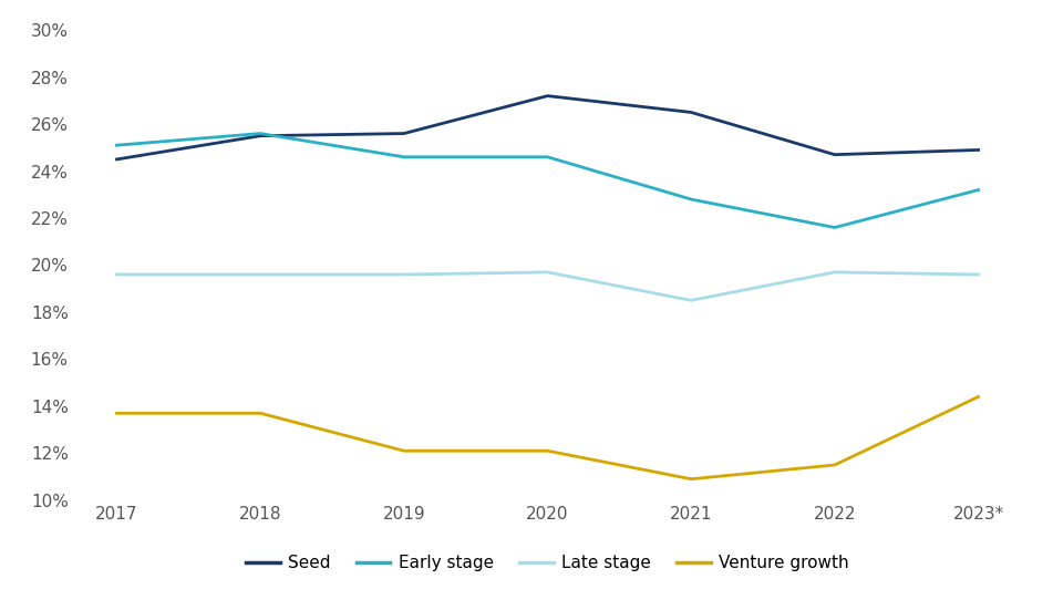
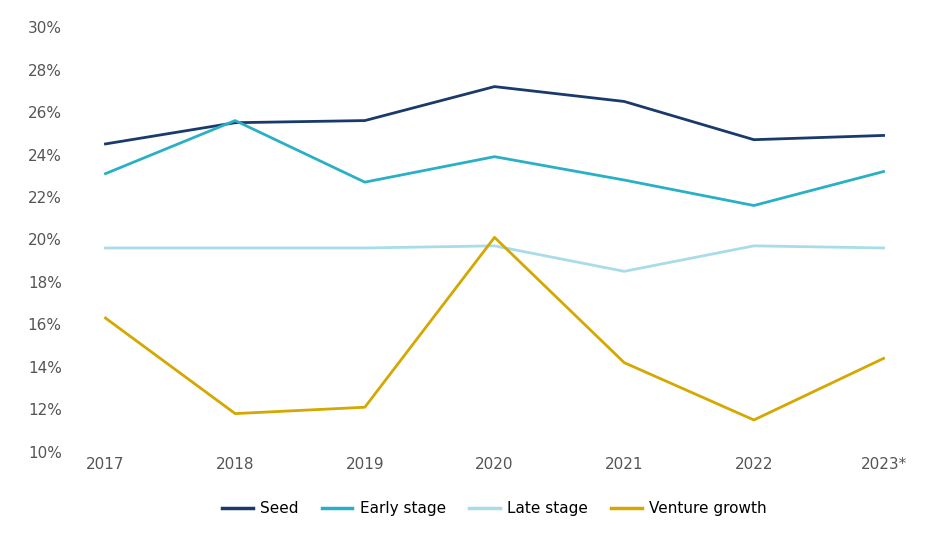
Early stage/2017: 25.1% -> 23.1%
Venture growth/2017: 13.7% -> 16.3%
Venture growth/2018: 13.7% -> 11.8%
Early stage/2019: 24.6% -> 22.7%
Early stage/2020: 24.6% -> 23.9%
Venture growth/2020: 12.1% -> 20.1%
Venture growth/2021: 10.9% -> 14.2%
